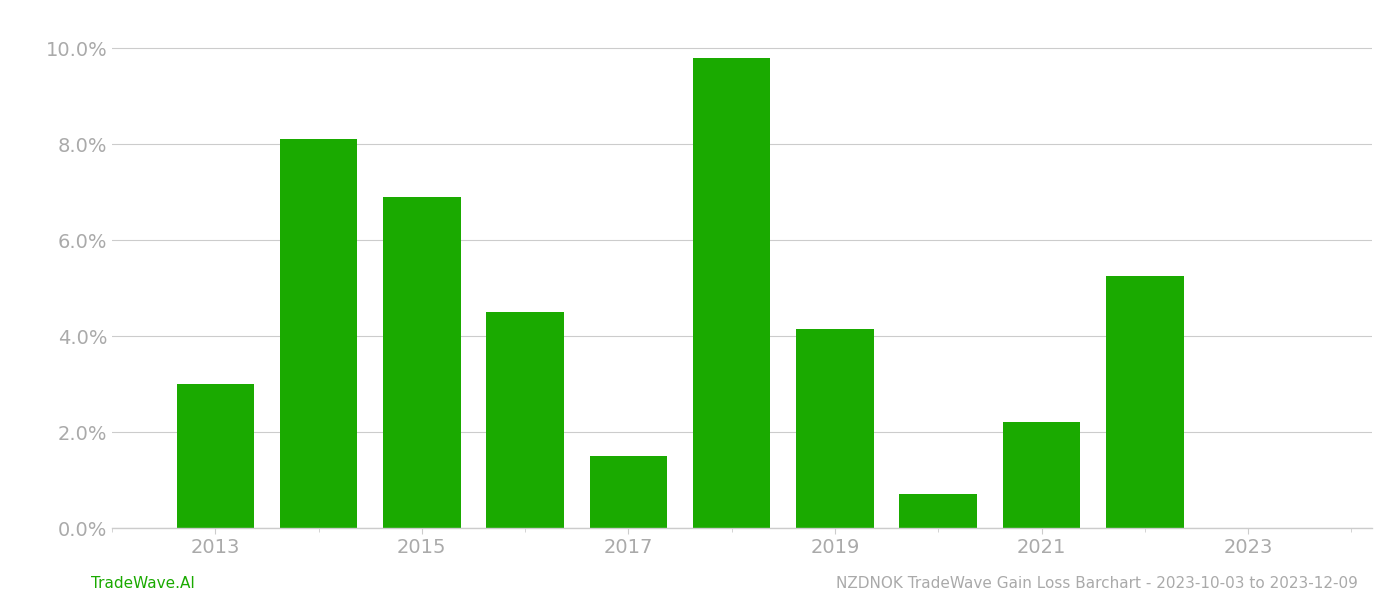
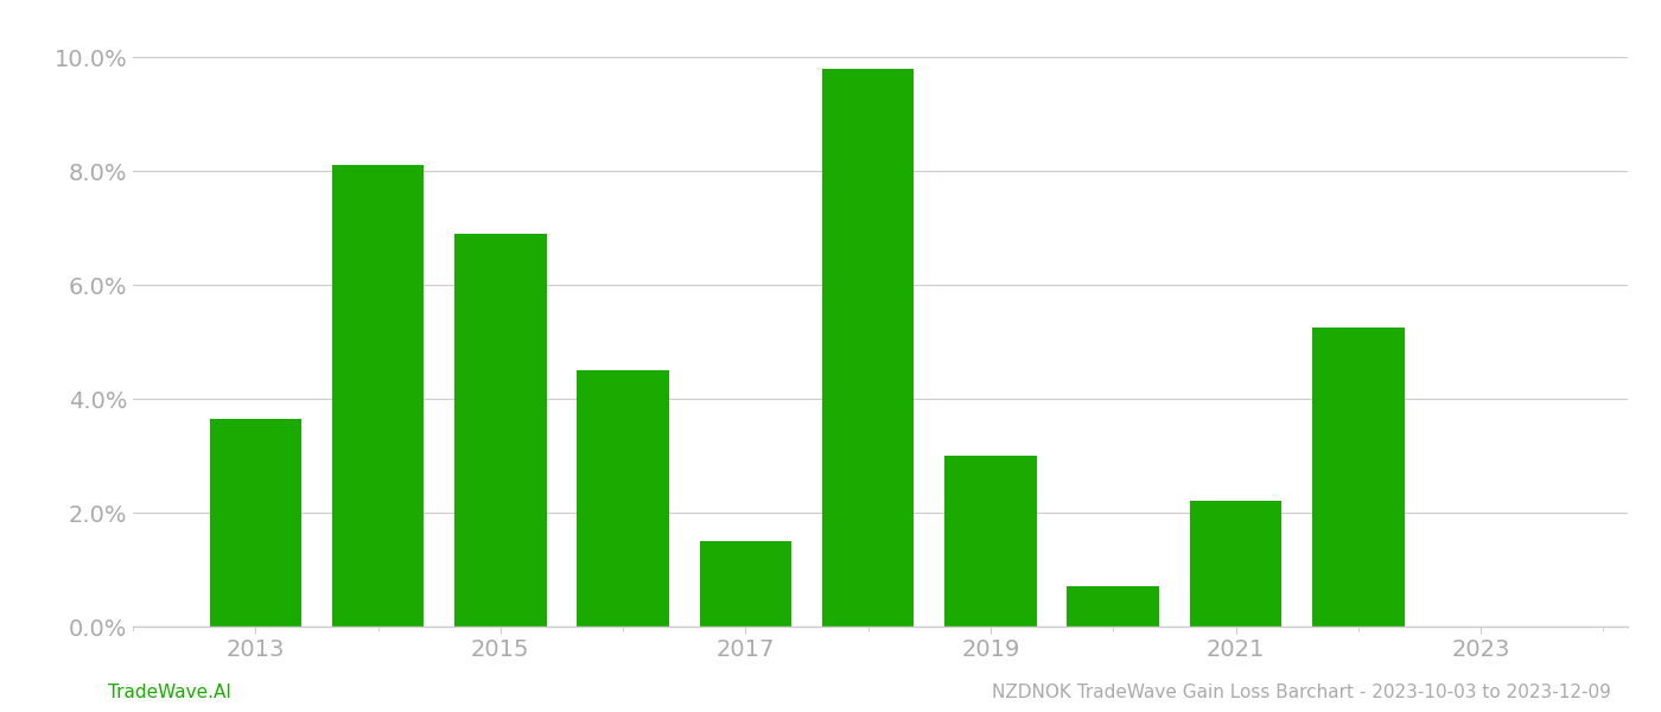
2013: 3.00% -> 3.65%
2019: 4.15% -> 3.00%
